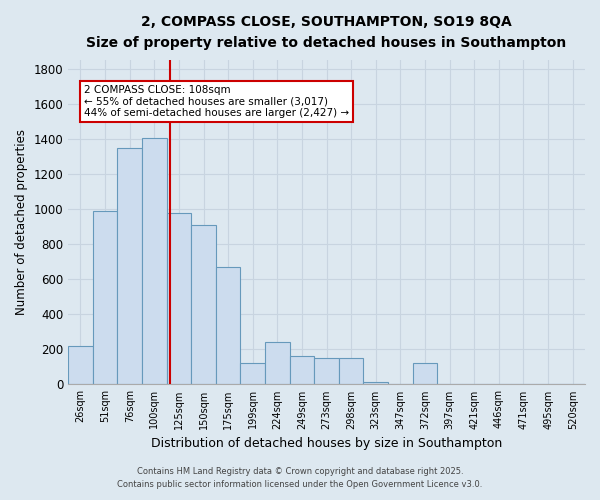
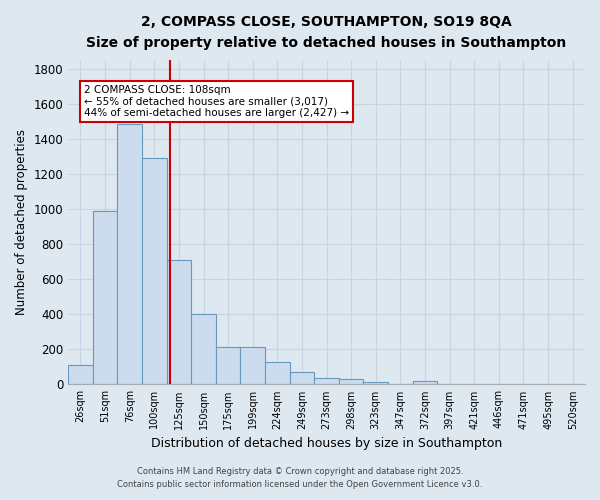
26sqm: 220 -> 110
76sqm: 1350 -> 1490
100sqm: 1410 -> 1300
125sqm: 980 -> 710
150sqm: 910 -> 400
175sqm: 670 -> 220
199sqm: 120 -> 220
224sqm: 240 -> 130
249sqm: 160 -> 70
273sqm: 150 -> 40
298sqm: 150 -> 30
372sqm: 120 -> 20
